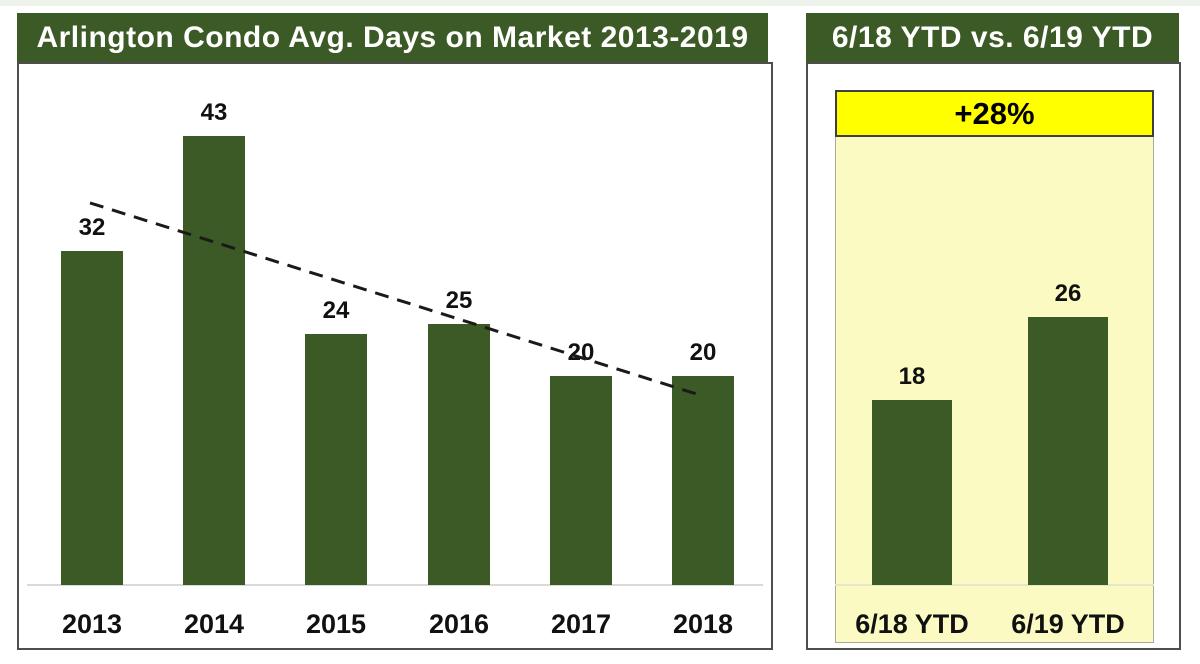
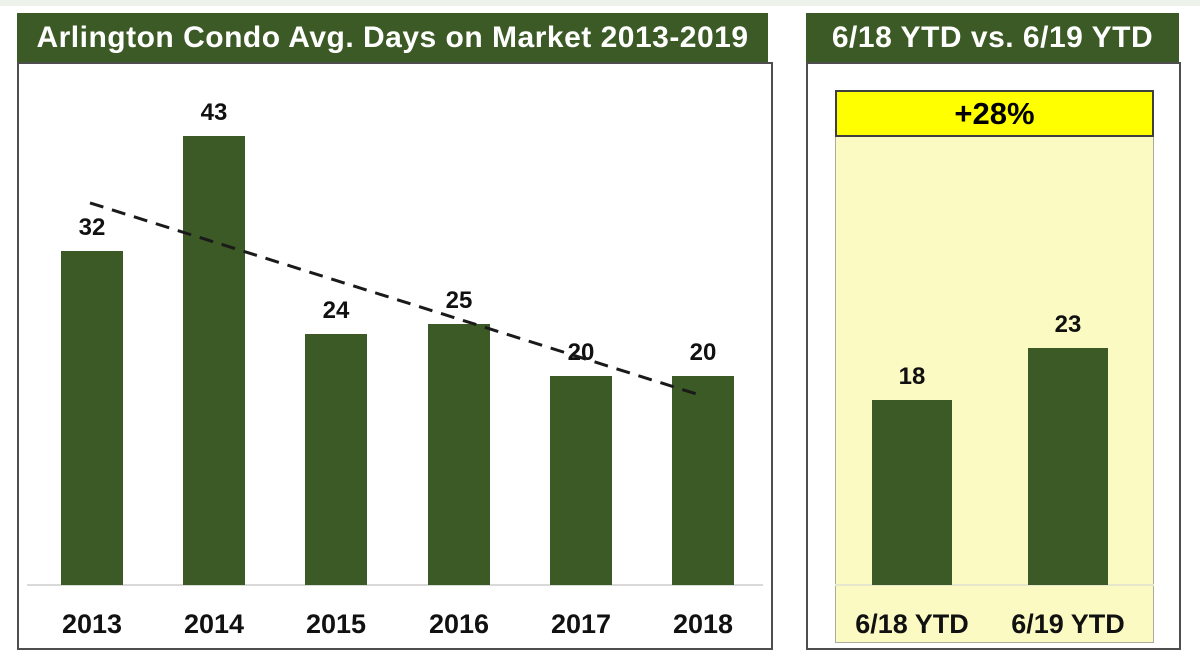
6/18 YTD vs. 6/19 YTD/6/19 YTD: 26 -> 23
